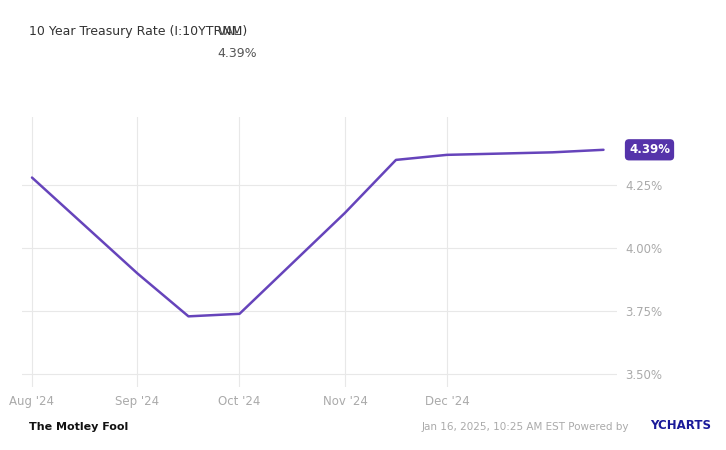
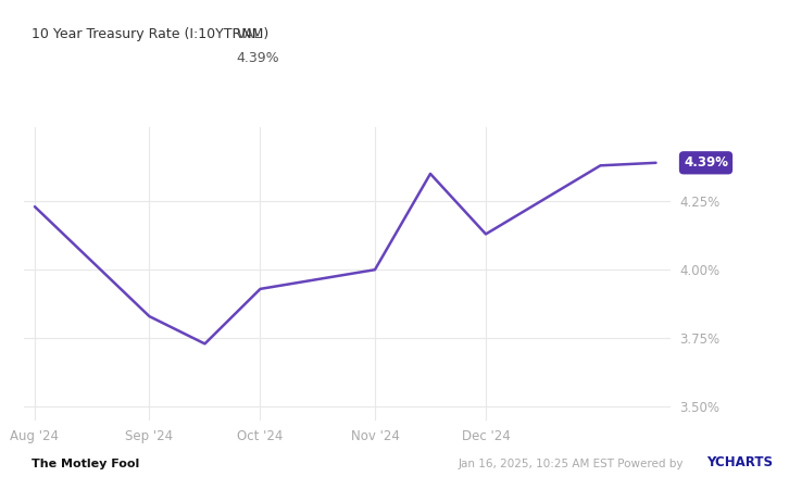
Aug '24: 4.28% -> 4.23%
Sep '24: 3.90% -> 3.83%
Oct '24: 3.74% -> 3.93%
Nov '24: 4.14% -> 4.00%
Dec '24: 4.37% -> 4.13%
